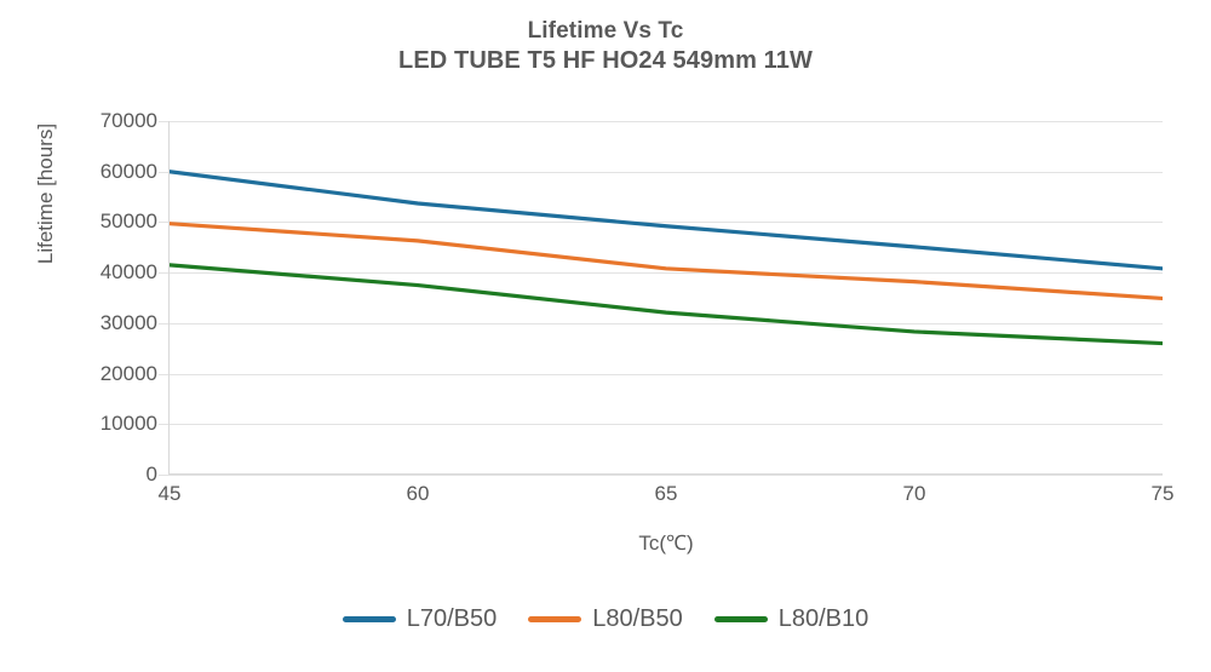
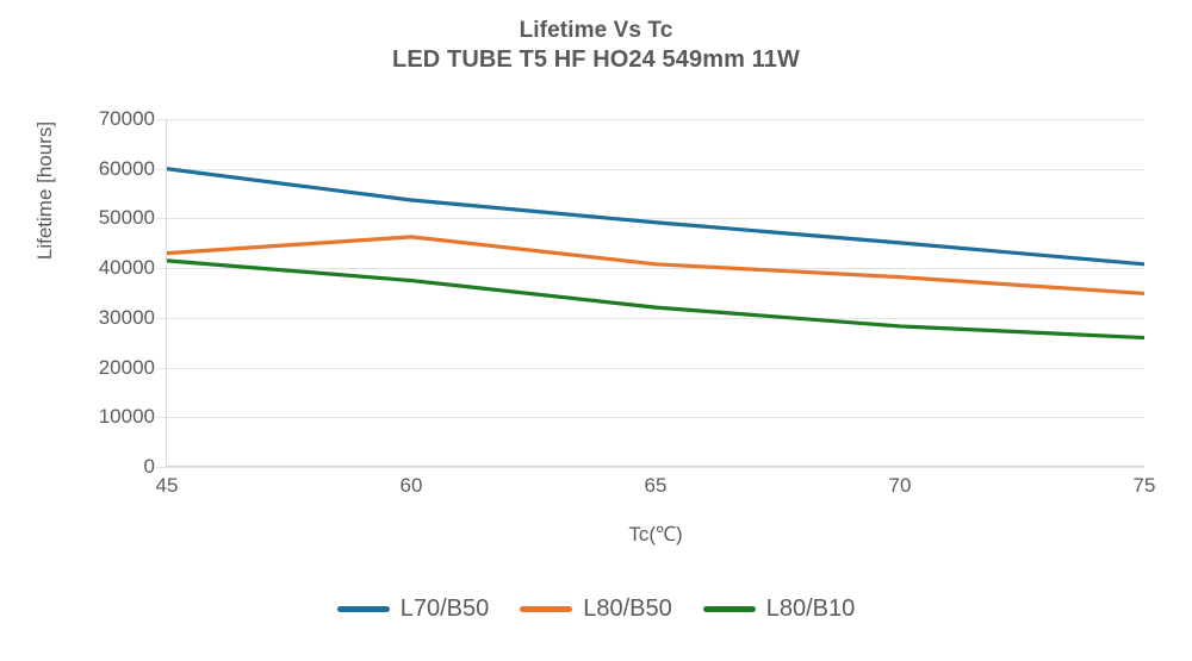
L80/B50/45: 50000 -> 43000
